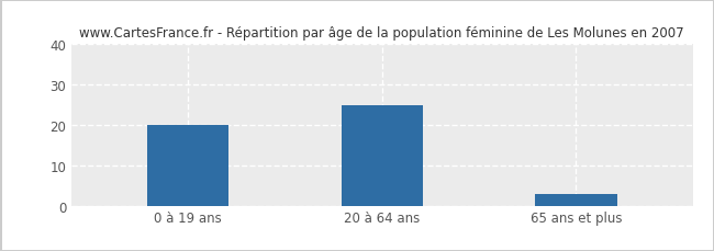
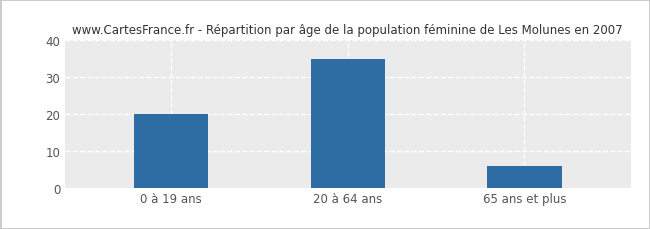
20 à 64 ans: 25 -> 35
65 ans et plus: 3 -> 6
